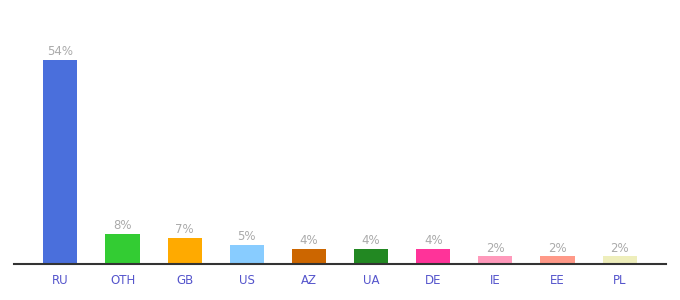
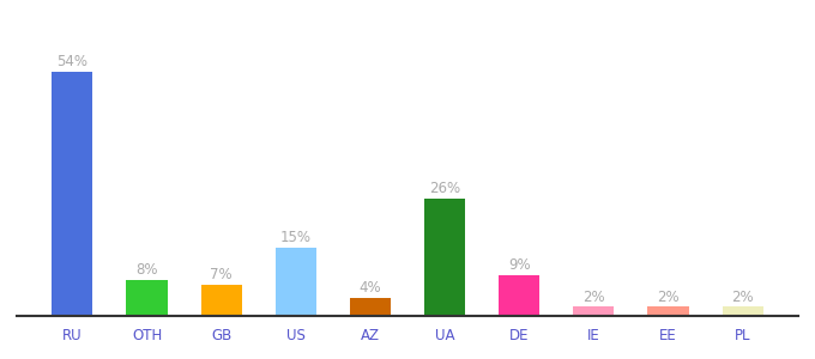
US: 5% -> 15%
UA: 4% -> 26%
DE: 4% -> 9%
